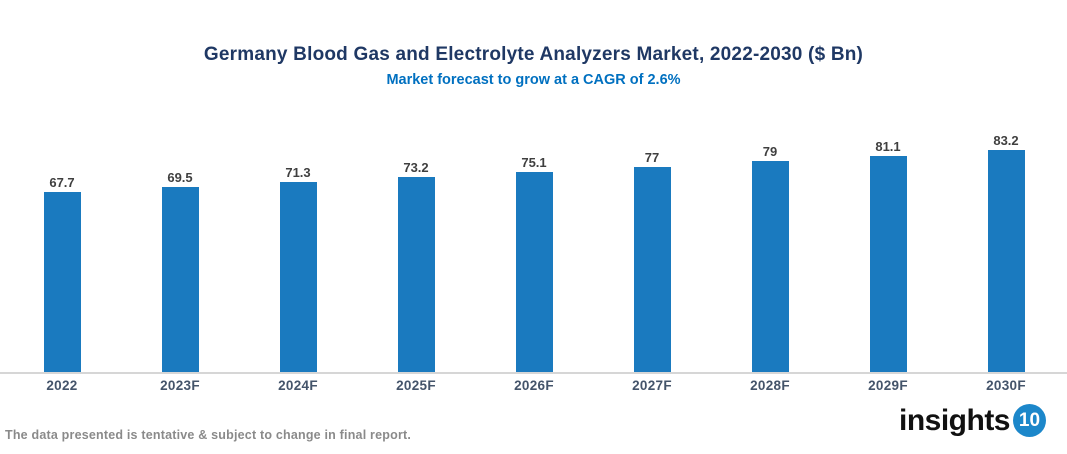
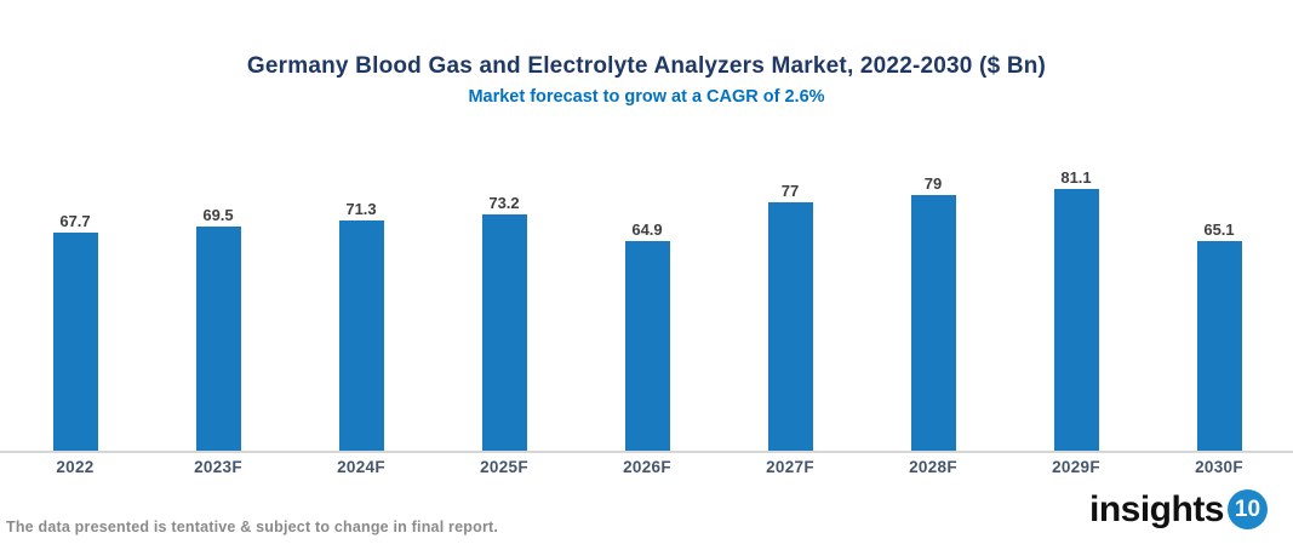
2026F: 75.1 -> 64.9
2030F: 83.2 -> 65.1
